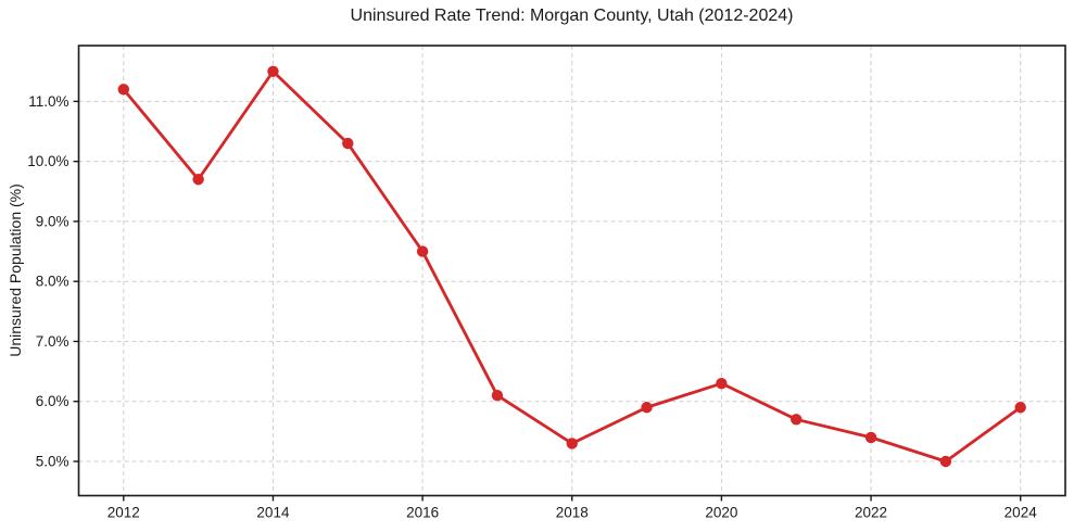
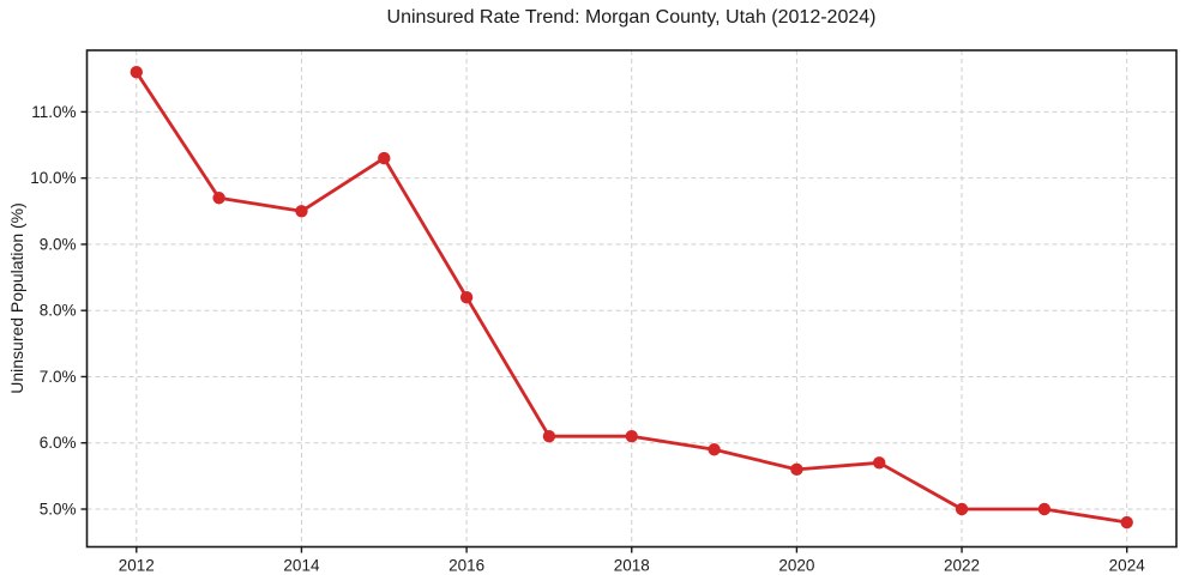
2012: 11.2% -> 11.6%
2014: 11.5% -> 9.5%
2016: 8.5% -> 8.2%
2018: 5.3% -> 6.1%
2020: 6.3% -> 5.6%
2022: 5.4% -> 5.0%
2024: 5.9% -> 4.8%
